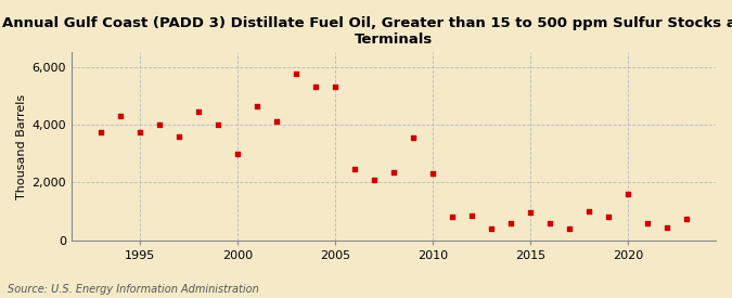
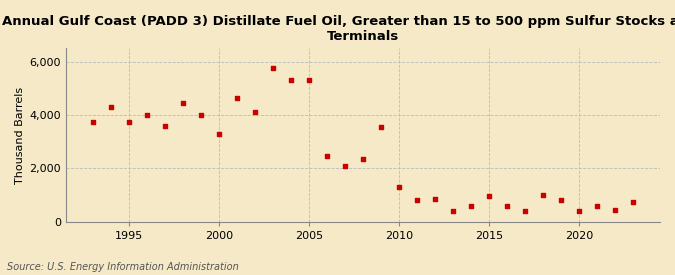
2000: 3,000 -> 3,300
2010: 2,300 -> 1,300
2020: 1,600 -> 400
